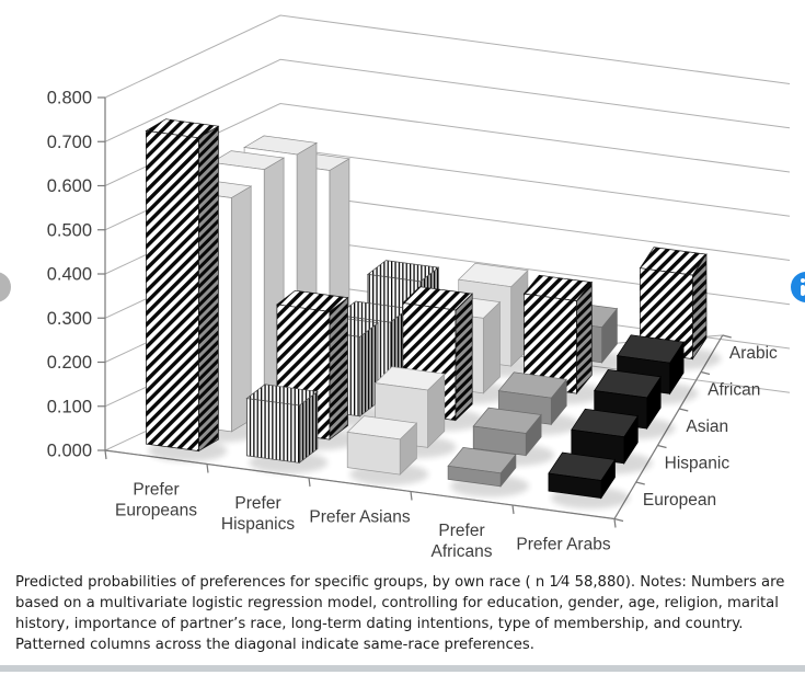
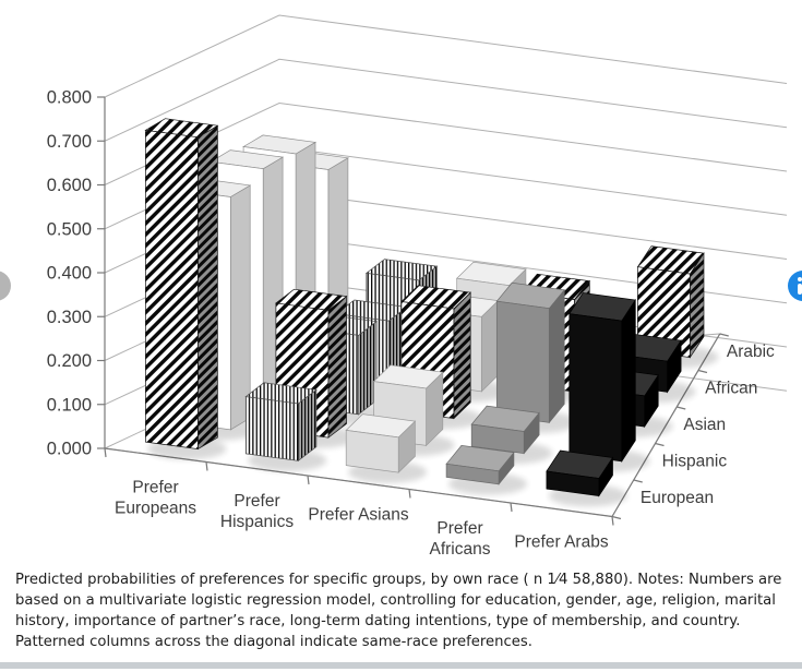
Asian/Prefer Africans: 0.06 -> 0.26
Hispanic/Prefer Arabs: 0.06 -> 0.32
